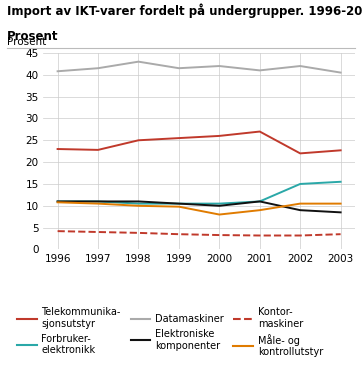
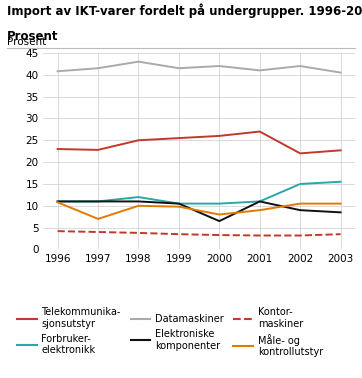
Måle- og kontrollutstyr/1997: 10.5 -> 7.0
Forbruker- elektronikk/1998: 10.5 -> 12.0
Elektroniske komponenter/2000: 10.0 -> 6.5
